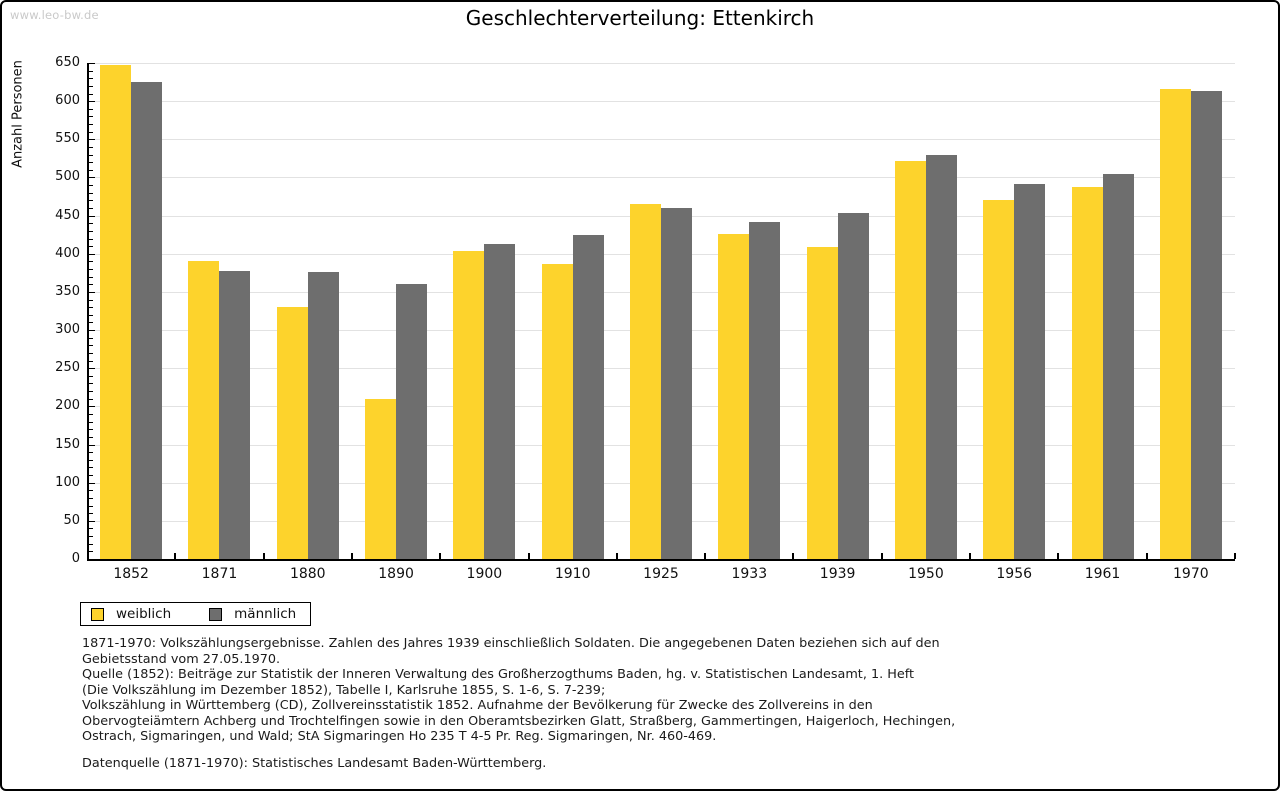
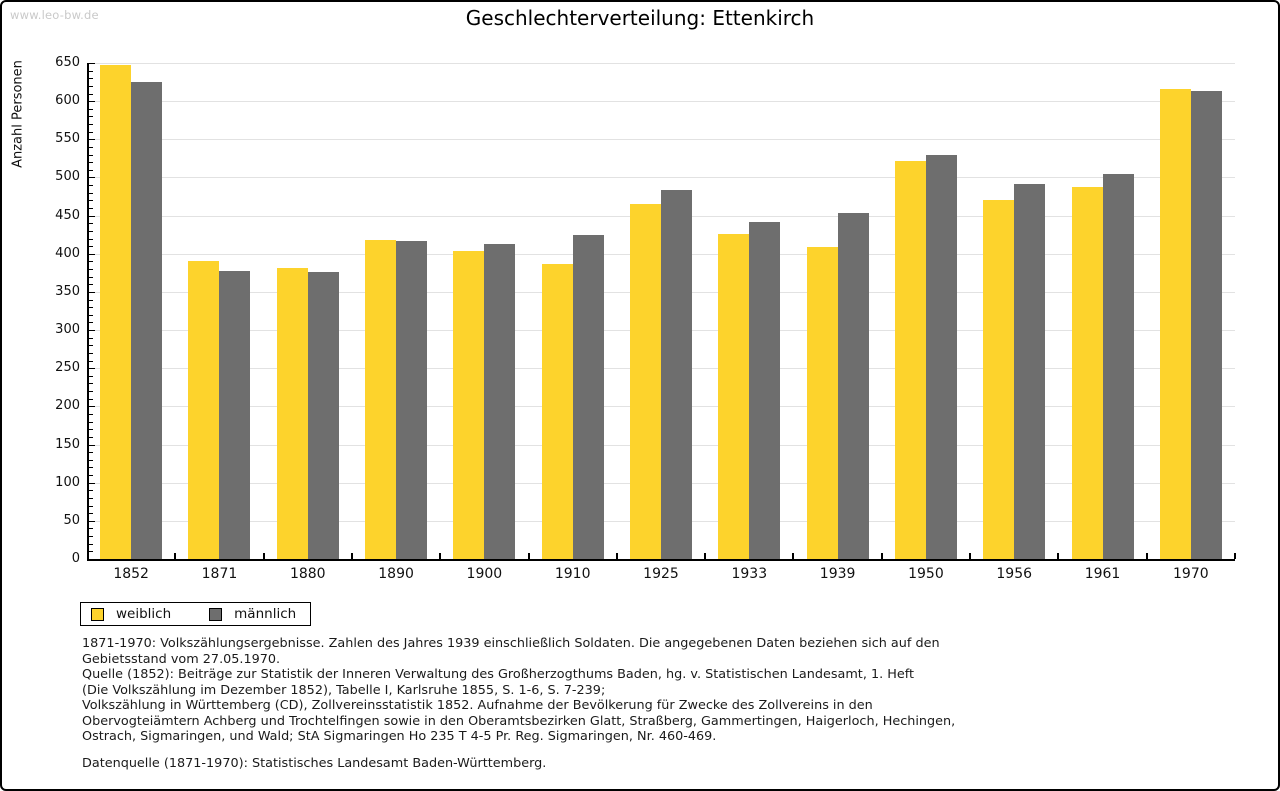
weiblich/1880: 330 -> 380
weiblich/1890: 210 -> 420
männlich/1890: 360 -> 420
männlich/1925: 460 -> 480
